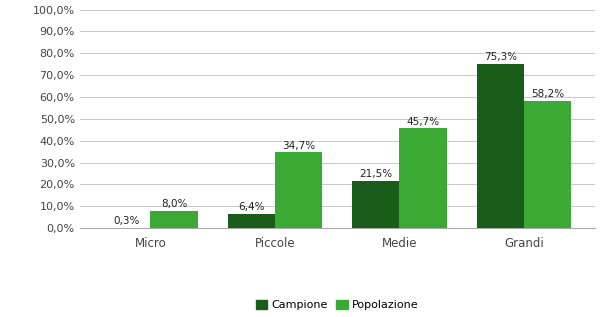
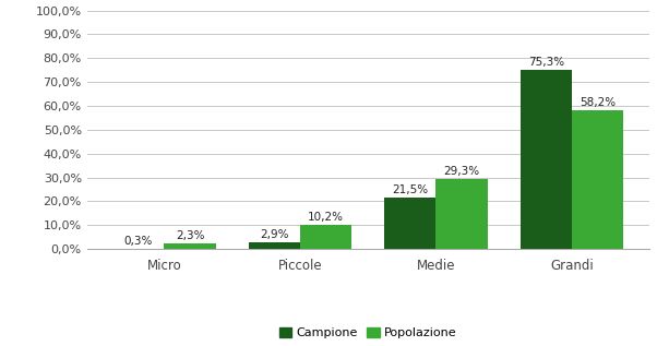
Popolazione/Micro: 8,0% -> 2,3%
Campione/Piccole: 6,4% -> 2,9%
Popolazione/Piccole: 34,7% -> 10,2%
Popolazione/Medie: 45,7% -> 29,3%
